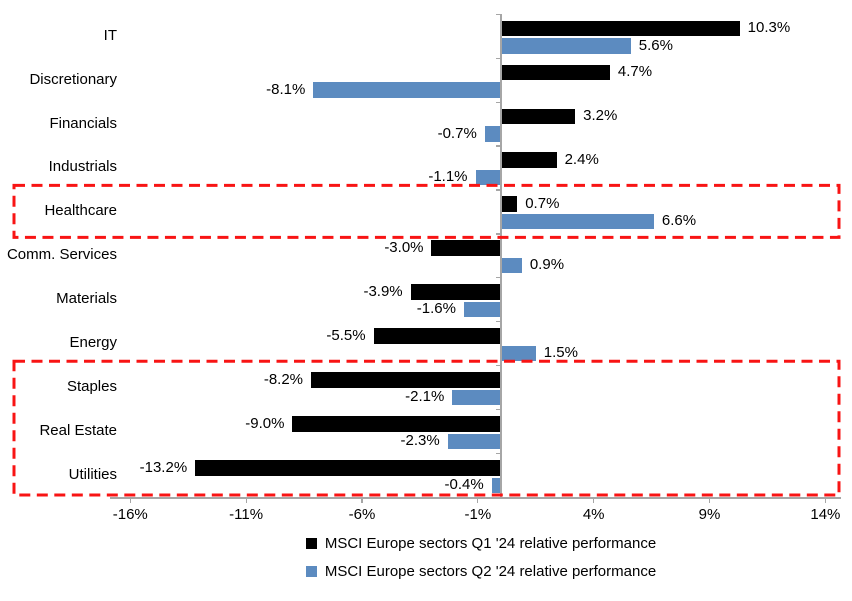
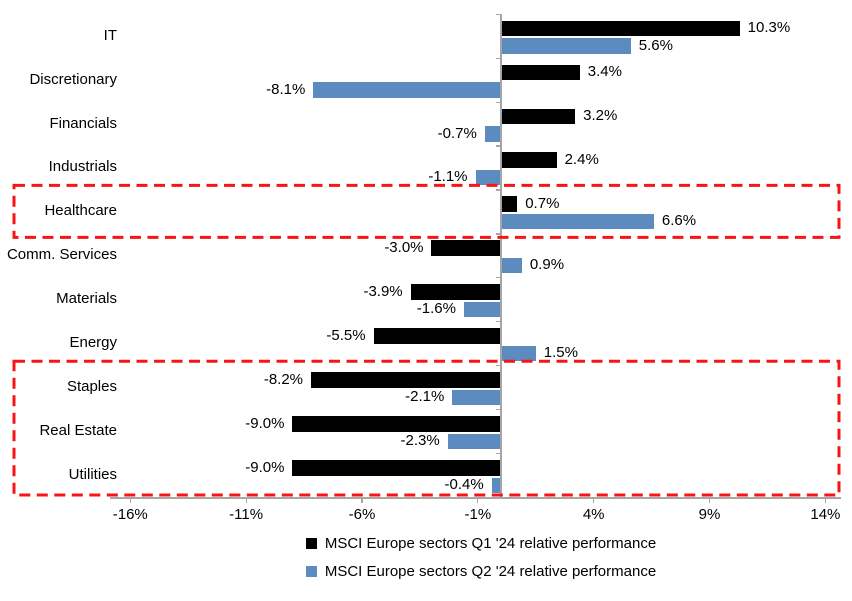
MSCI Europe sectors Q1 '24 relative performance/Discretionary: 4.7% -> 3.4%
MSCI Europe sectors Q1 '24 relative performance/Utilities: -13.2% -> -9.0%
